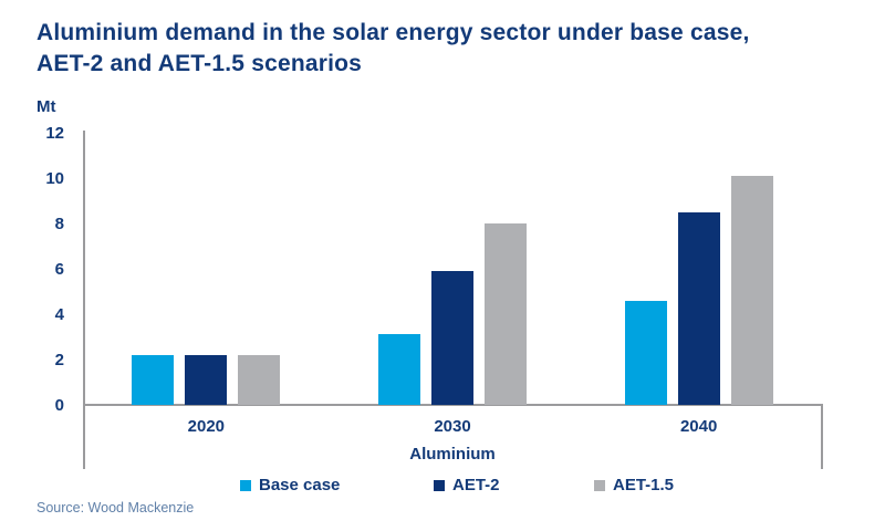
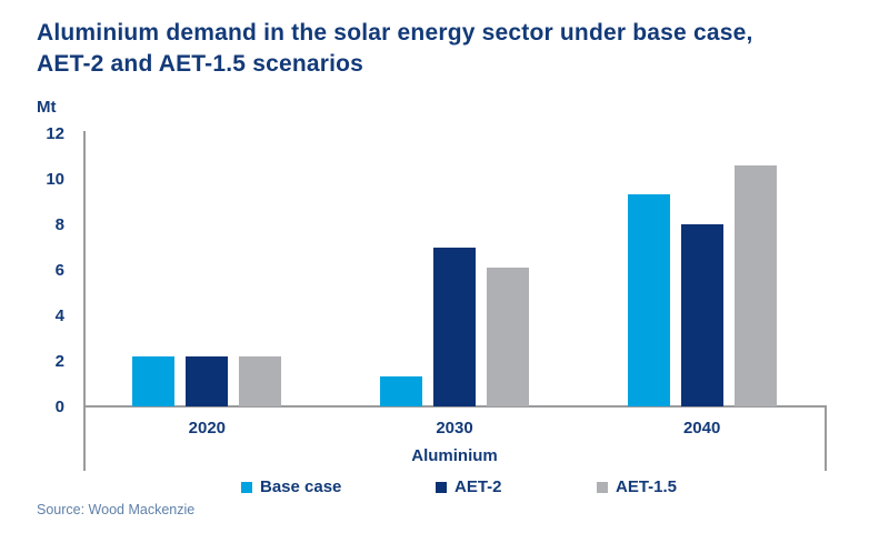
Base case/2030: 3.1 -> 1.3
AET-2/2030: 5.9 -> 7.0
AET-1.5/2030: 8.0 -> 6.1
Base case/2040: 4.6 -> 9.3
AET-2/2040: 8.5 -> 8.0
AET-1.5/2040: 10.1 -> 10.6
